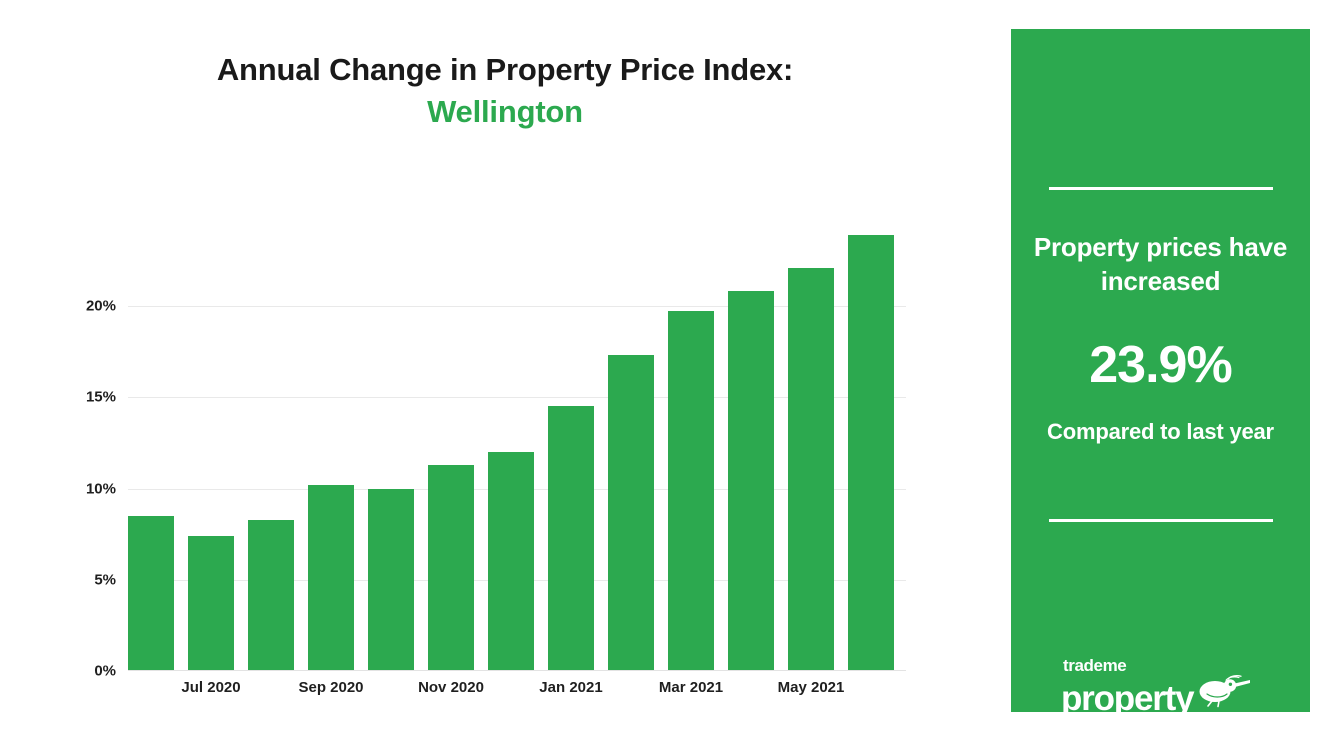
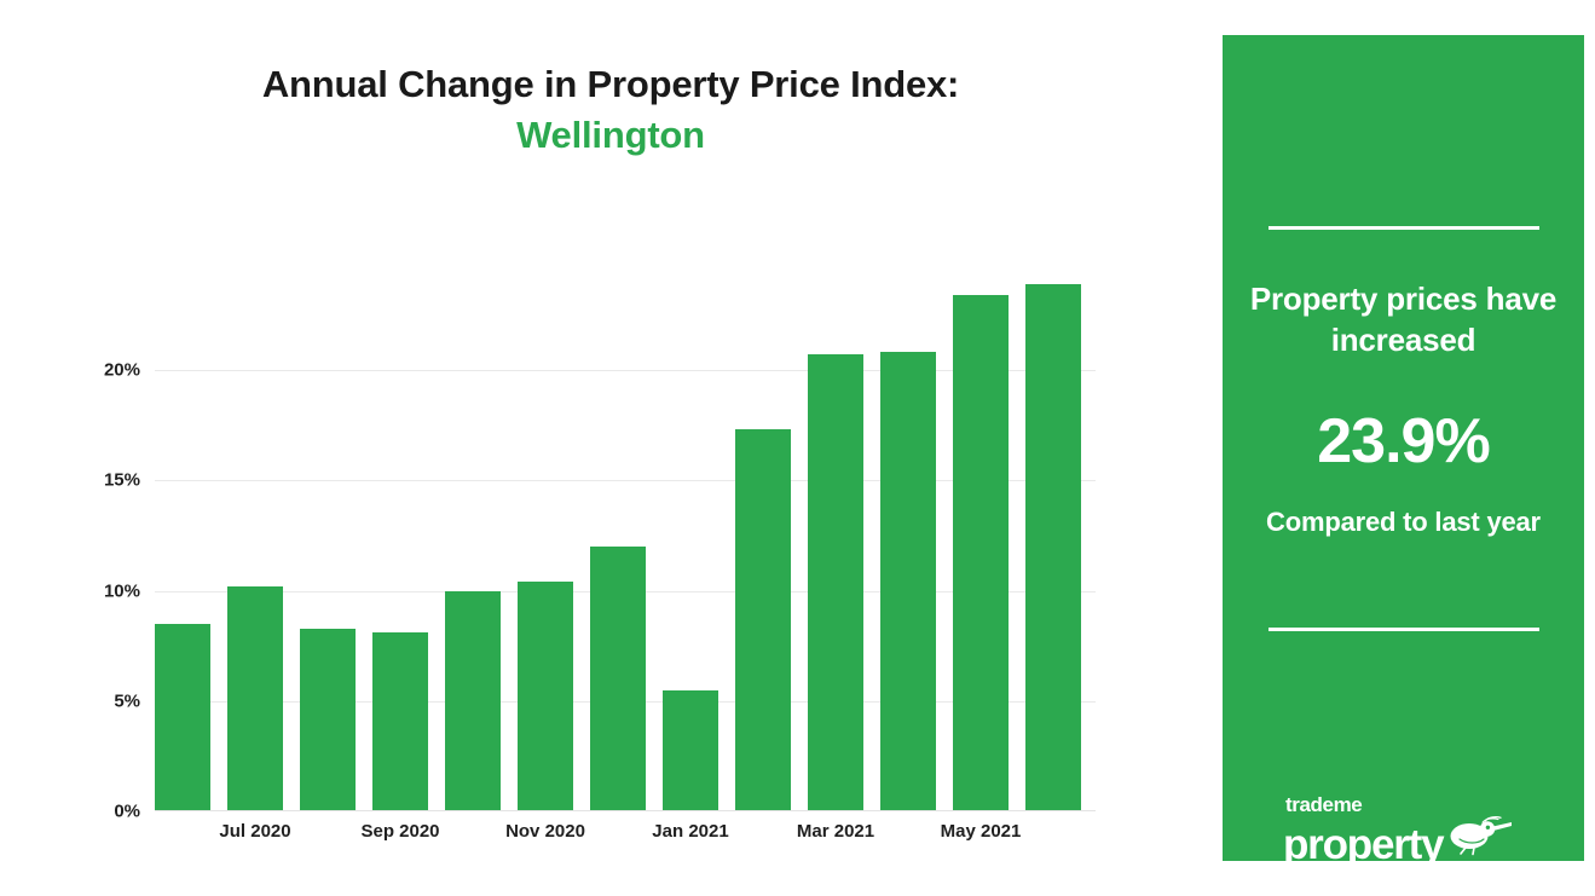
Jul 2020: 7.4% -> 10.2%
Sep 2020: 10.2% -> 8.1%
Nov 2020: 11.3% -> 10.4%
Jan 2021: 14.5% -> 5.5%
Mar 2021: 19.7% -> 20.7%
May 2021: 22.1% -> 23.4%
